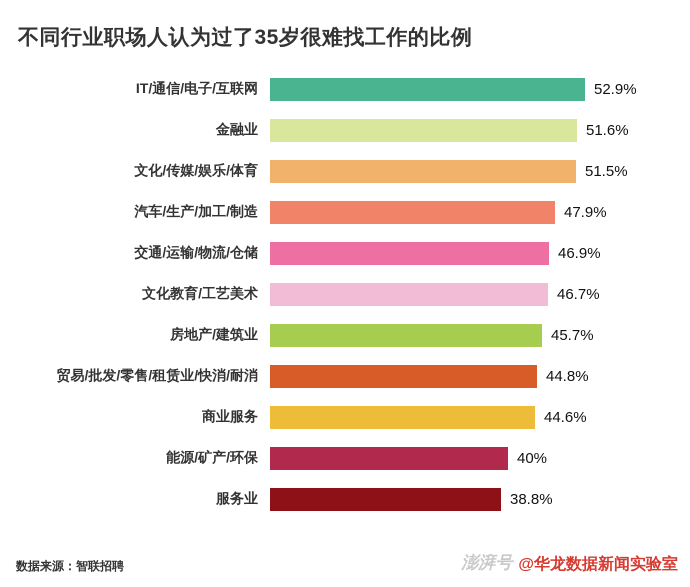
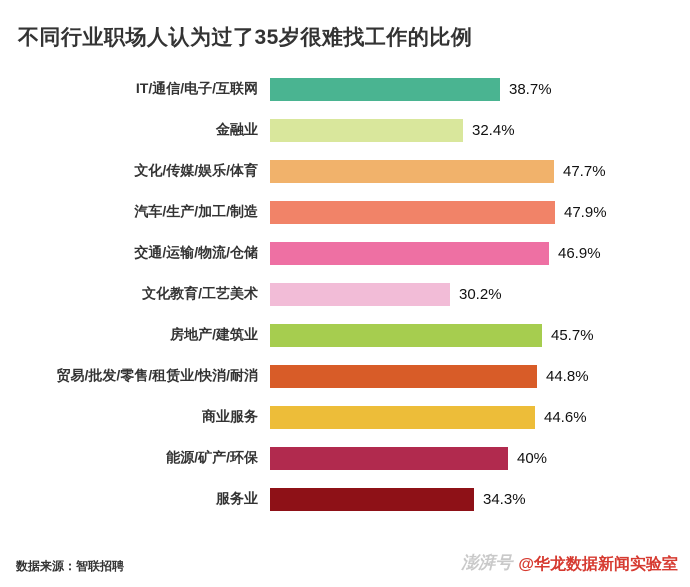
IT/通信/电子/互联网: 52.9% -> 38.7%
金融业: 51.6% -> 32.4%
文化/传媒/娱乐/体育: 51.5% -> 47.7%
文化教育/工艺美术: 46.7% -> 30.2%
服务业: 38.8% -> 34.3%
